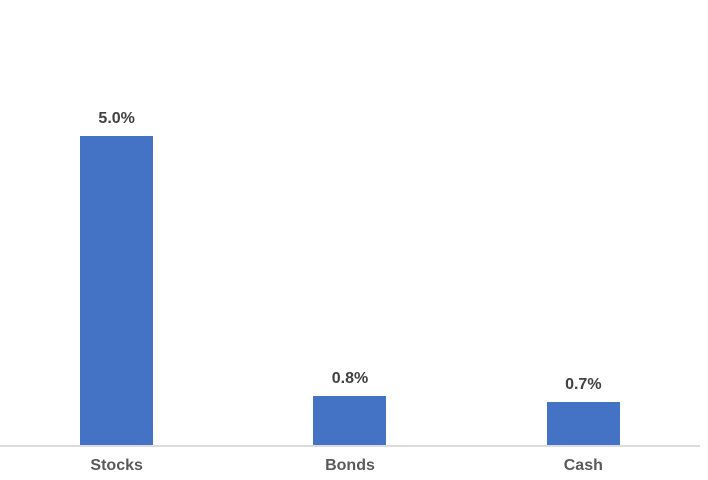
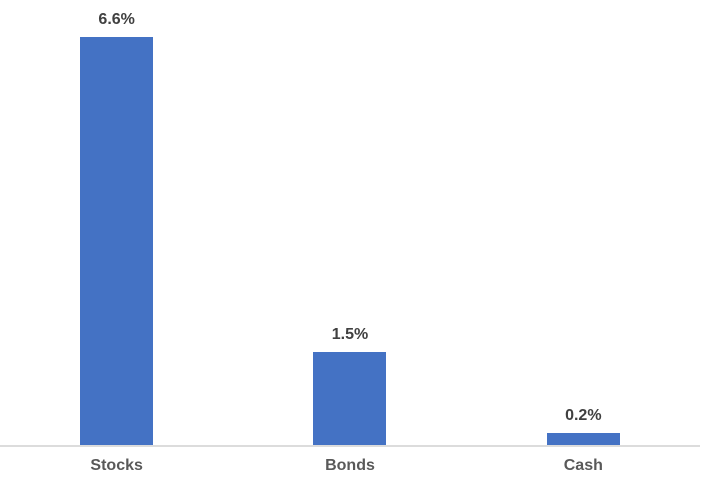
Stocks: 5.0% -> 6.6%
Bonds: 0.8% -> 1.5%
Cash: 0.7% -> 0.2%
